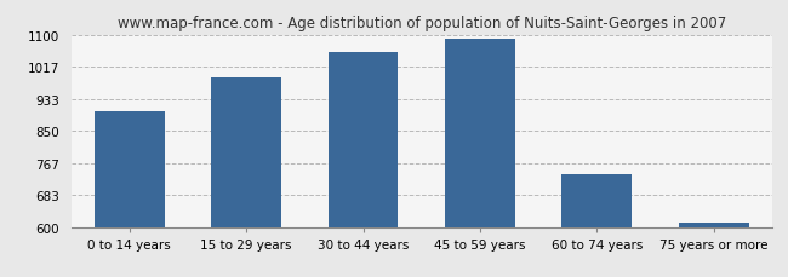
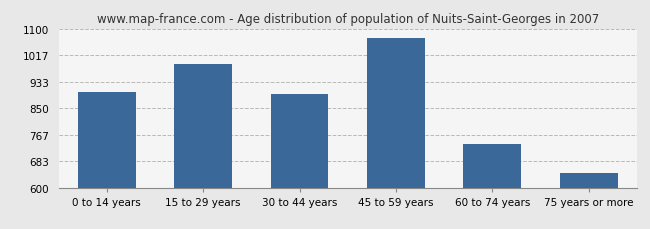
30 to 44 years: 1055 -> 895
45 to 59 years: 1090 -> 1070
75 years or more: 612 -> 645
